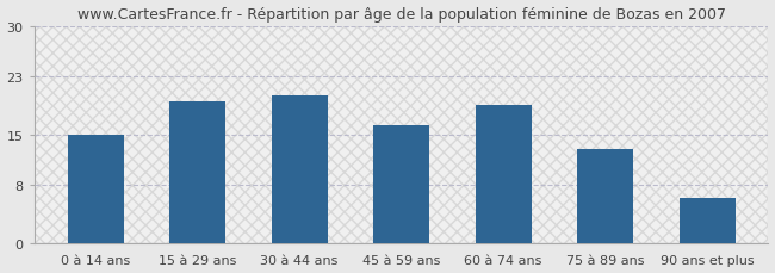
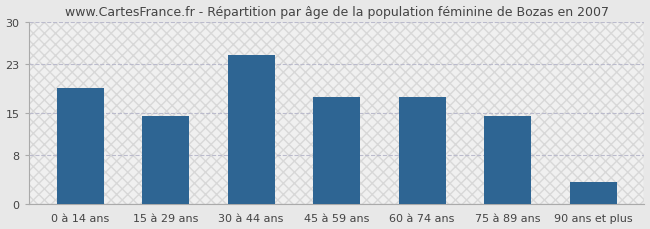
0 à 14 ans: 15.0 -> 19.0
15 à 29 ans: 19.6 -> 14.5
30 à 44 ans: 20.4 -> 24.5
45 à 59 ans: 16.2 -> 17.5
60 à 74 ans: 19.0 -> 17.5
75 à 89 ans: 13.0 -> 14.5
90 ans et plus: 6.2 -> 3.5
